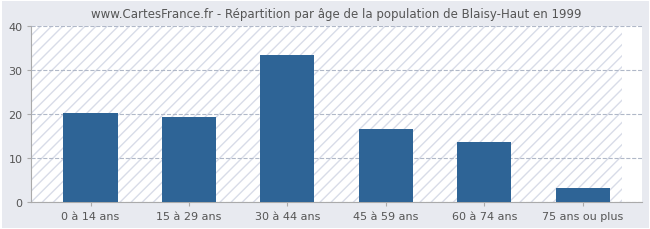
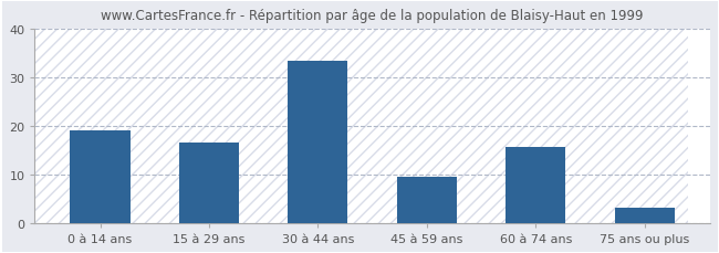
0 à 14 ans: 20.2 -> 19.0
15 à 29 ans: 19.2 -> 16.5
45 à 59 ans: 16.4 -> 9.5
60 à 74 ans: 13.5 -> 15.5
